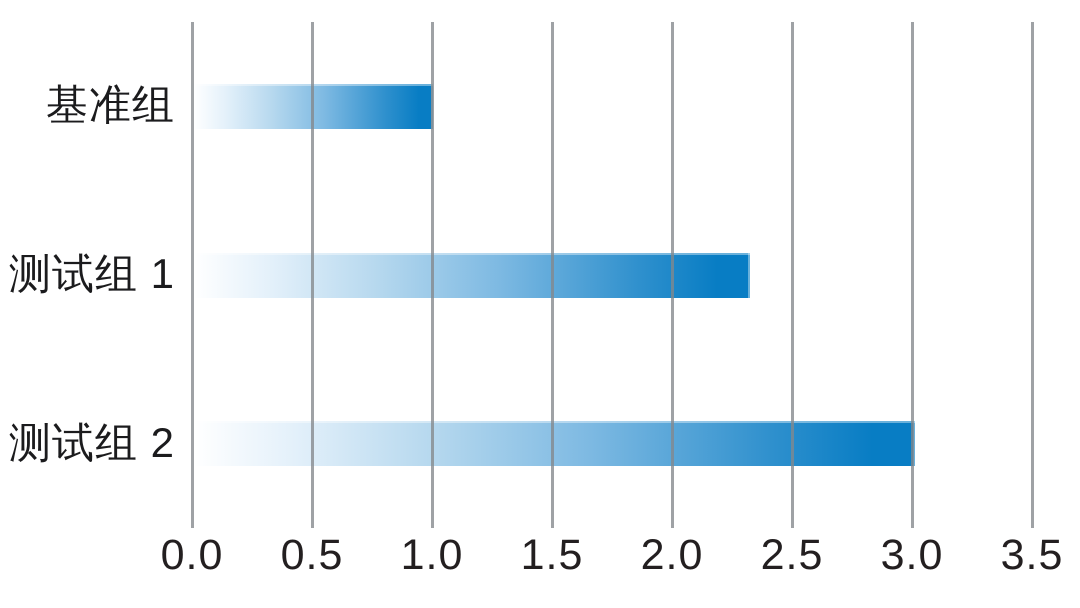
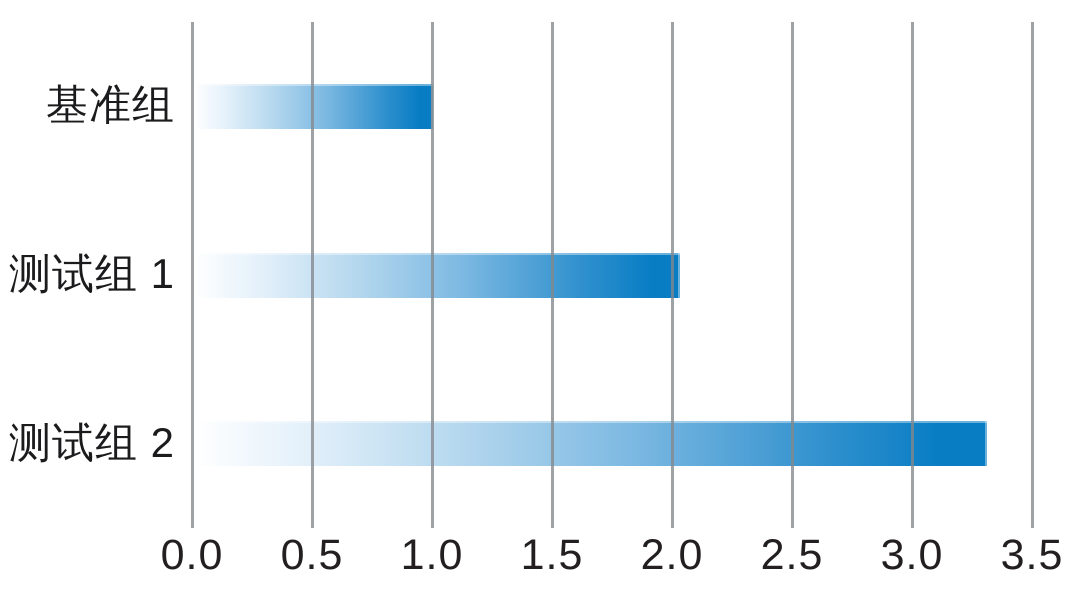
测试组 1: 2.32 -> 2.03
测试组 2: 3.01 -> 3.31
